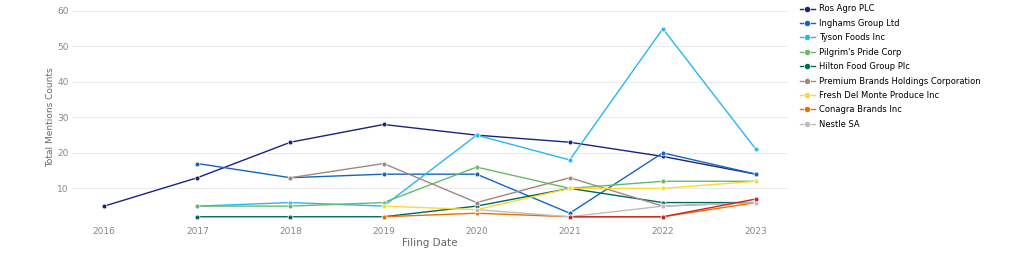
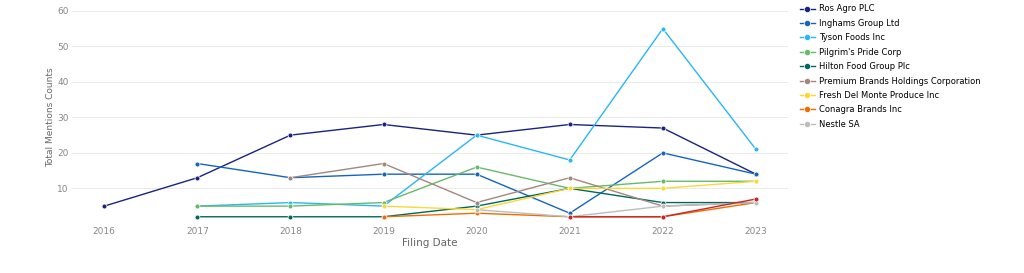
Ros Agro PLC/2018: 23 -> 25
Ros Agro PLC/2021: 23 -> 28
Ros Agro PLC/2022: 19 -> 27
